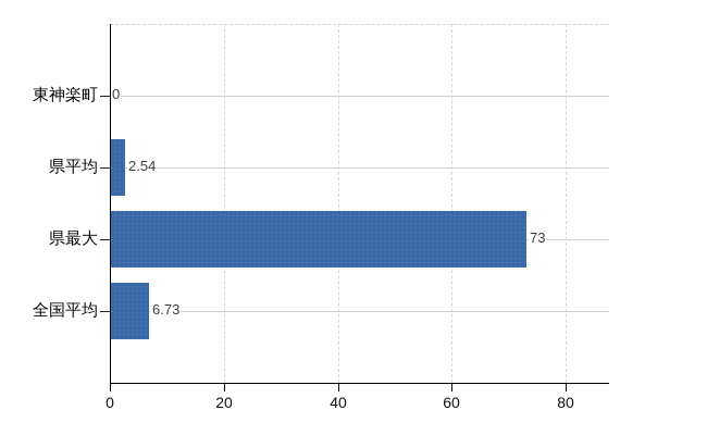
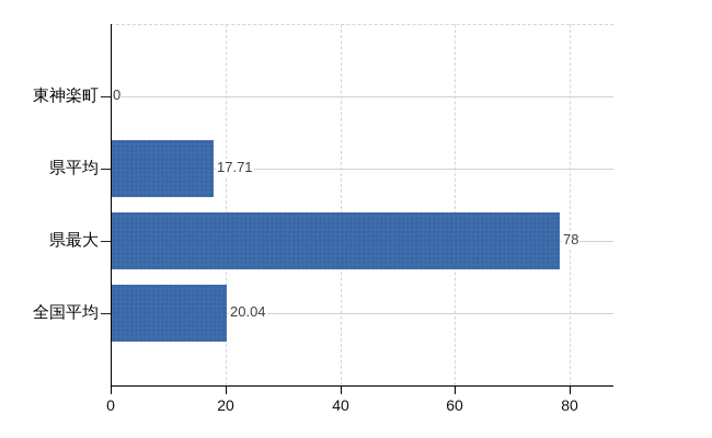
県平均: 2.54 -> 17.71
県最大: 73 -> 78
全国平均: 6.73 -> 20.04
